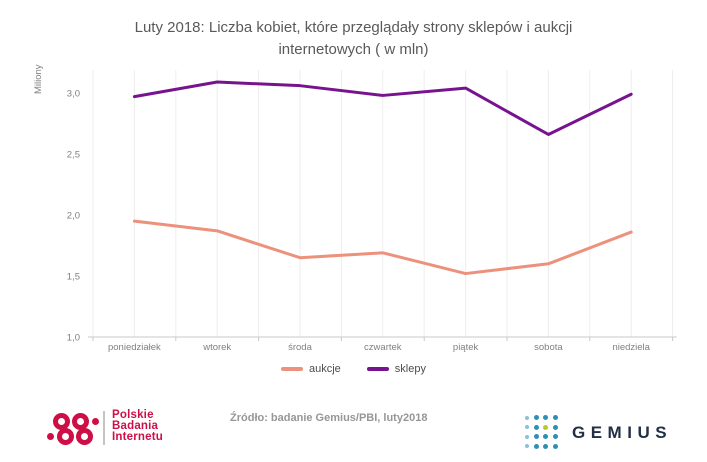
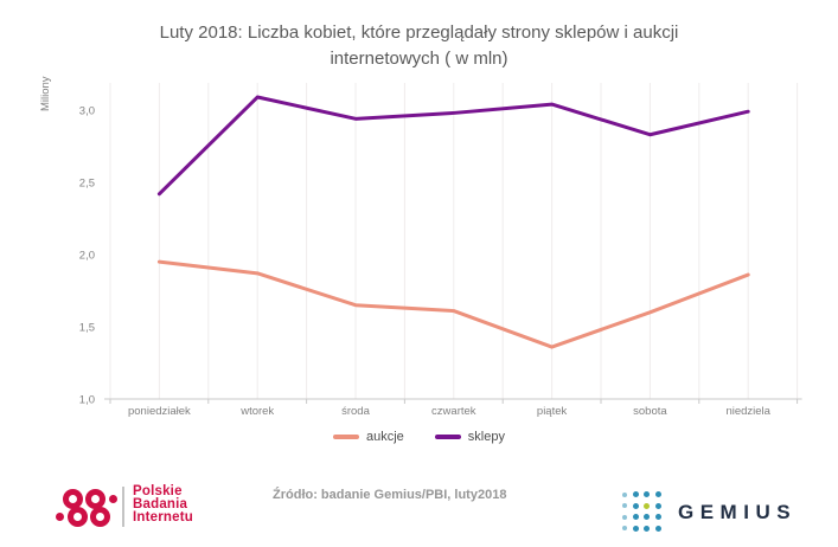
sklepy/poniedziałek: 2,97 -> 2,42
sklepy/środa: 3,06 -> 2,94
aukcje/czwartek: 1,69 -> 1,61
aukcje/piątek: 1,52 -> 1,36
sklepy/sobota: 2,66 -> 2,83
